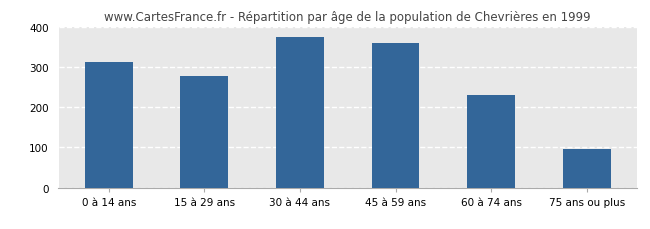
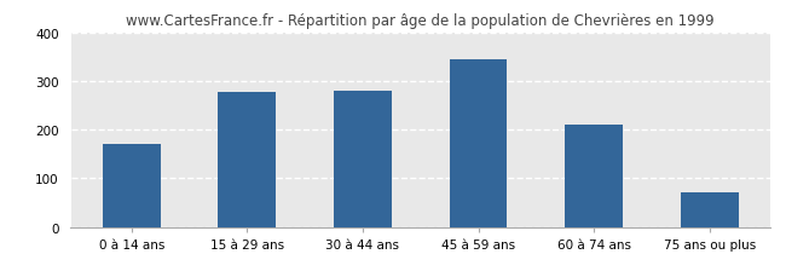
0 à 14 ans: 313 -> 170
30 à 44 ans: 375 -> 280
45 à 59 ans: 359 -> 345
60 à 74 ans: 229 -> 210
75 ans ou plus: 95 -> 70
